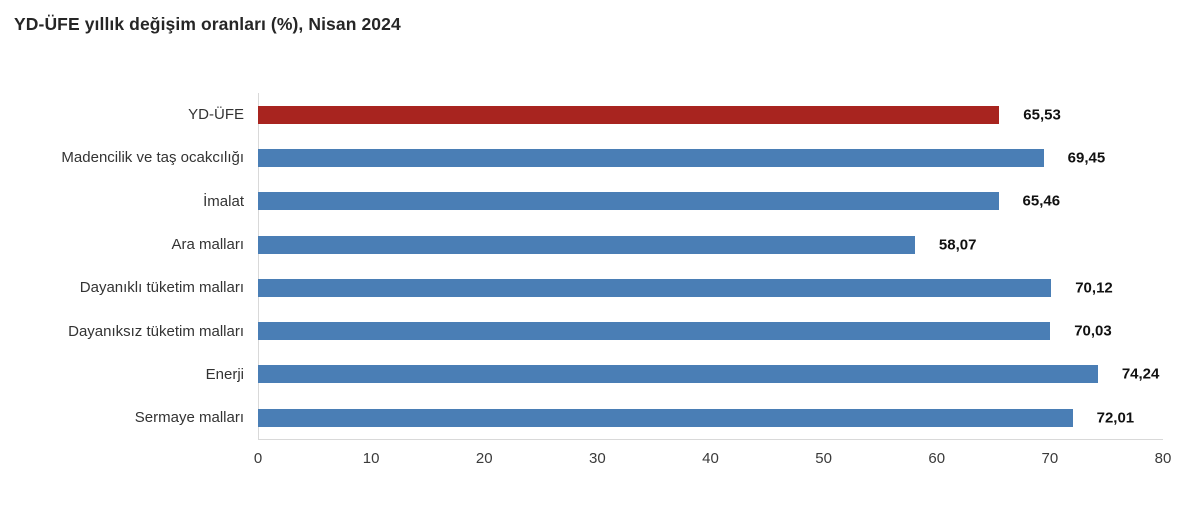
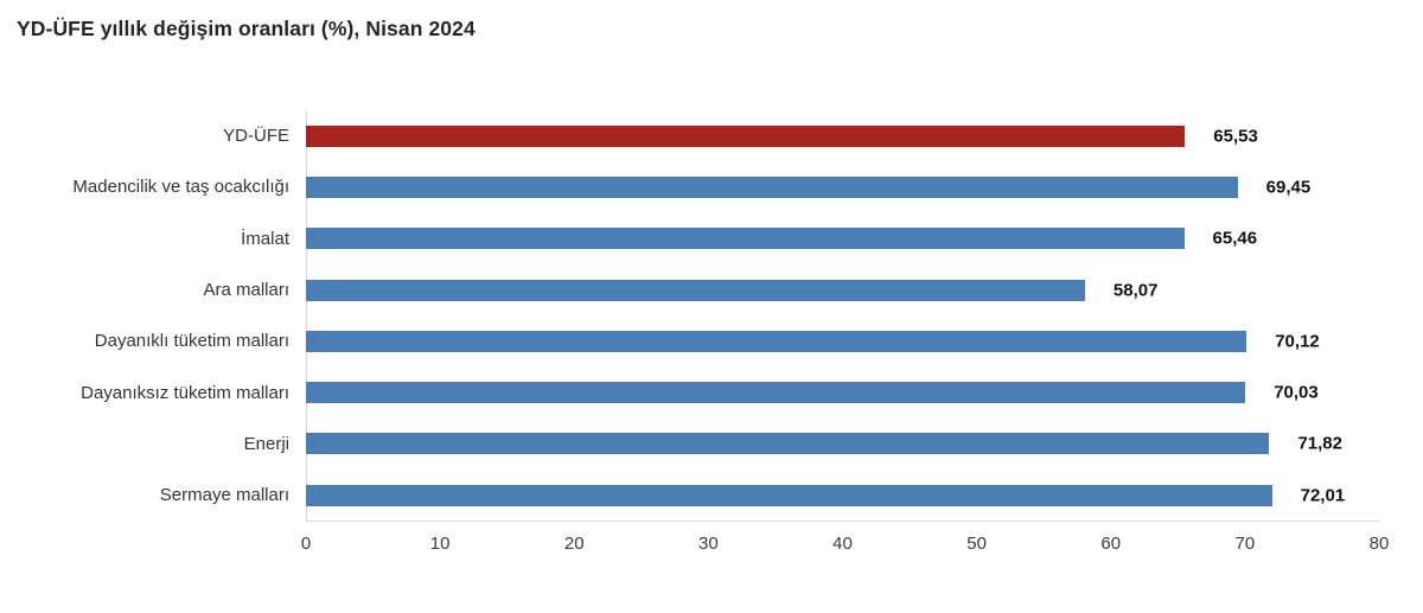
Enerji: 74,24 -> 71,82
